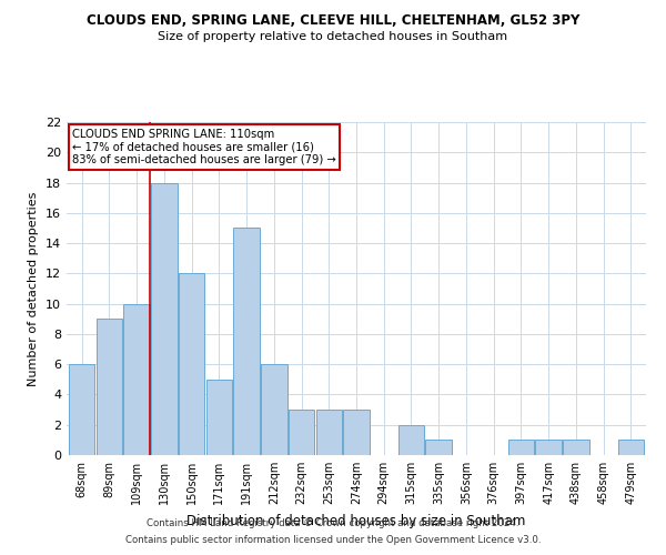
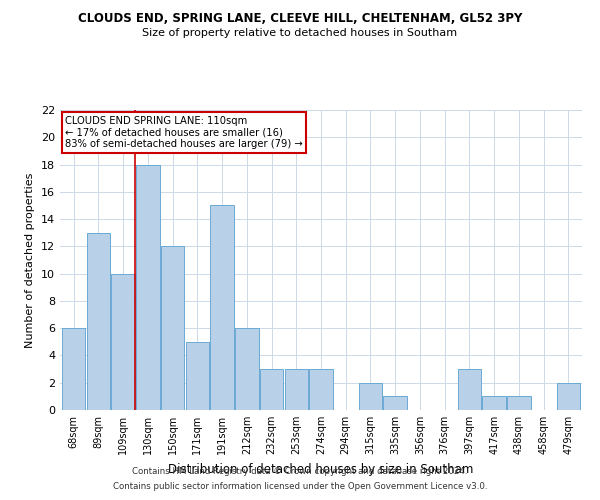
89sqm: 9 -> 13
397sqm: 1 -> 3
479sqm: 1 -> 2
